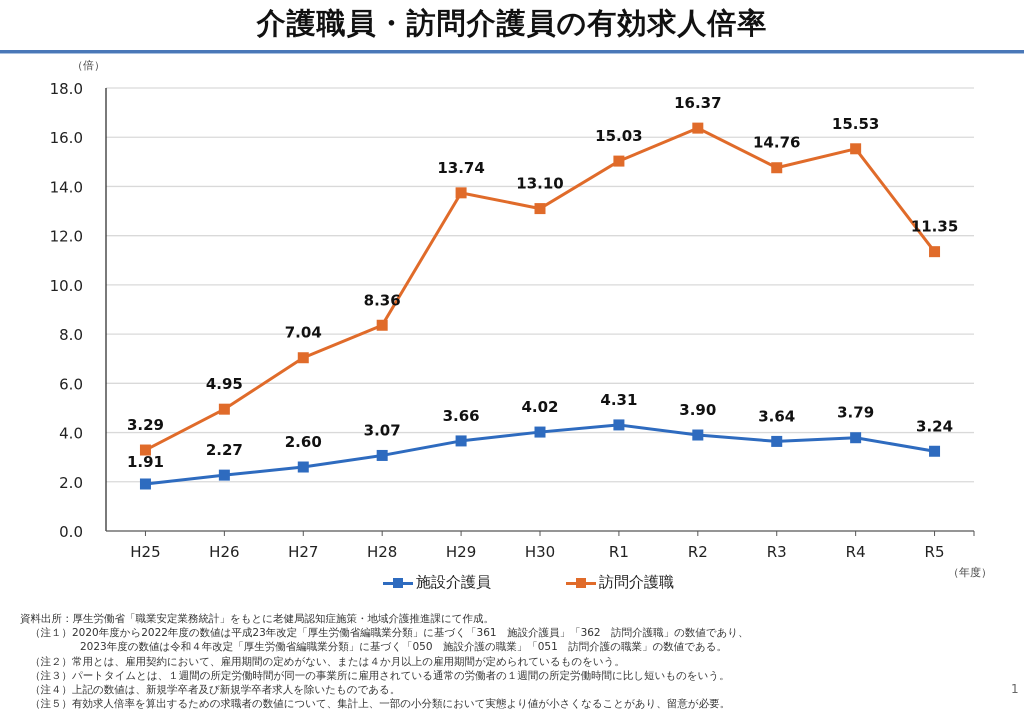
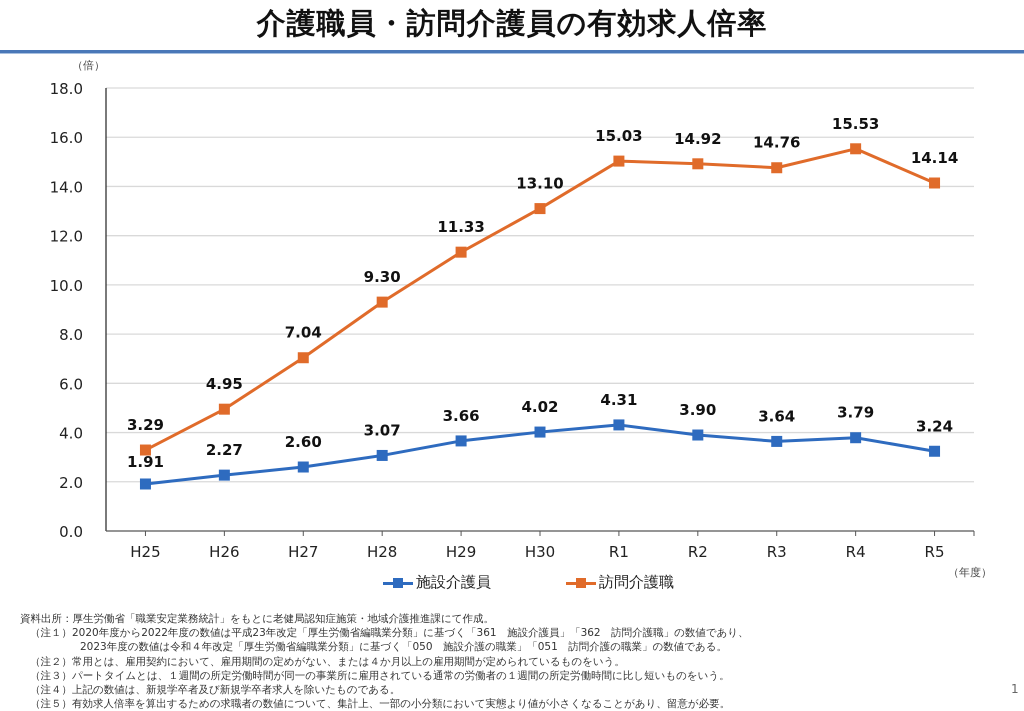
訪問介護職/H28: 8.36 -> 9.30
訪問介護職/H29: 13.74 -> 11.33
訪問介護職/R2: 16.37 -> 14.92
訪問介護職/R5: 11.35 -> 14.14
